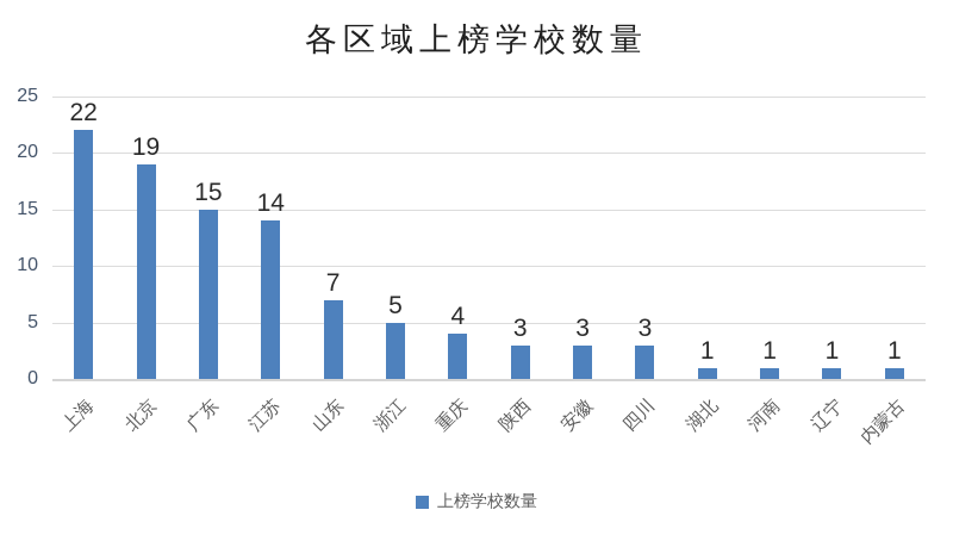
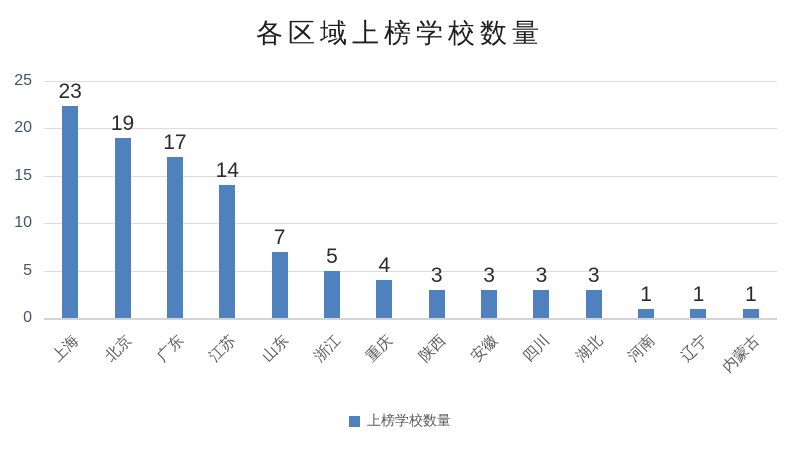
上海: 22 -> 23
广东: 15 -> 17
湖北: 1 -> 3
